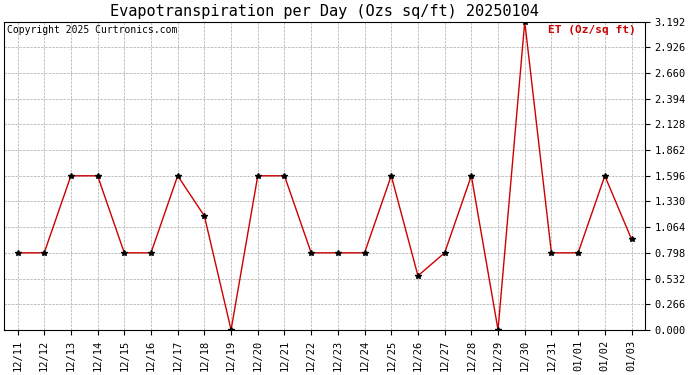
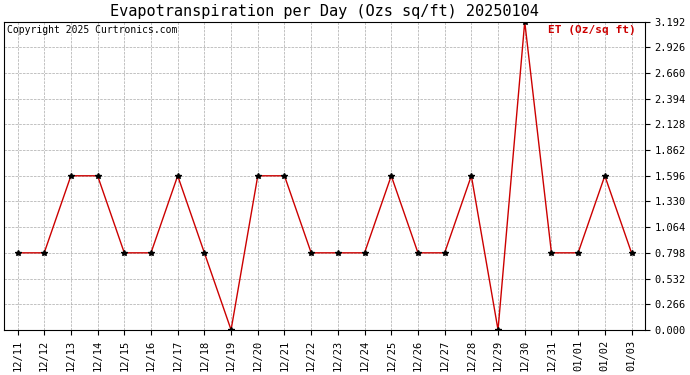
12/18: 1.18 -> 0.80
12/26: 0.56 -> 0.80
01/03: 0.94 -> 0.80
